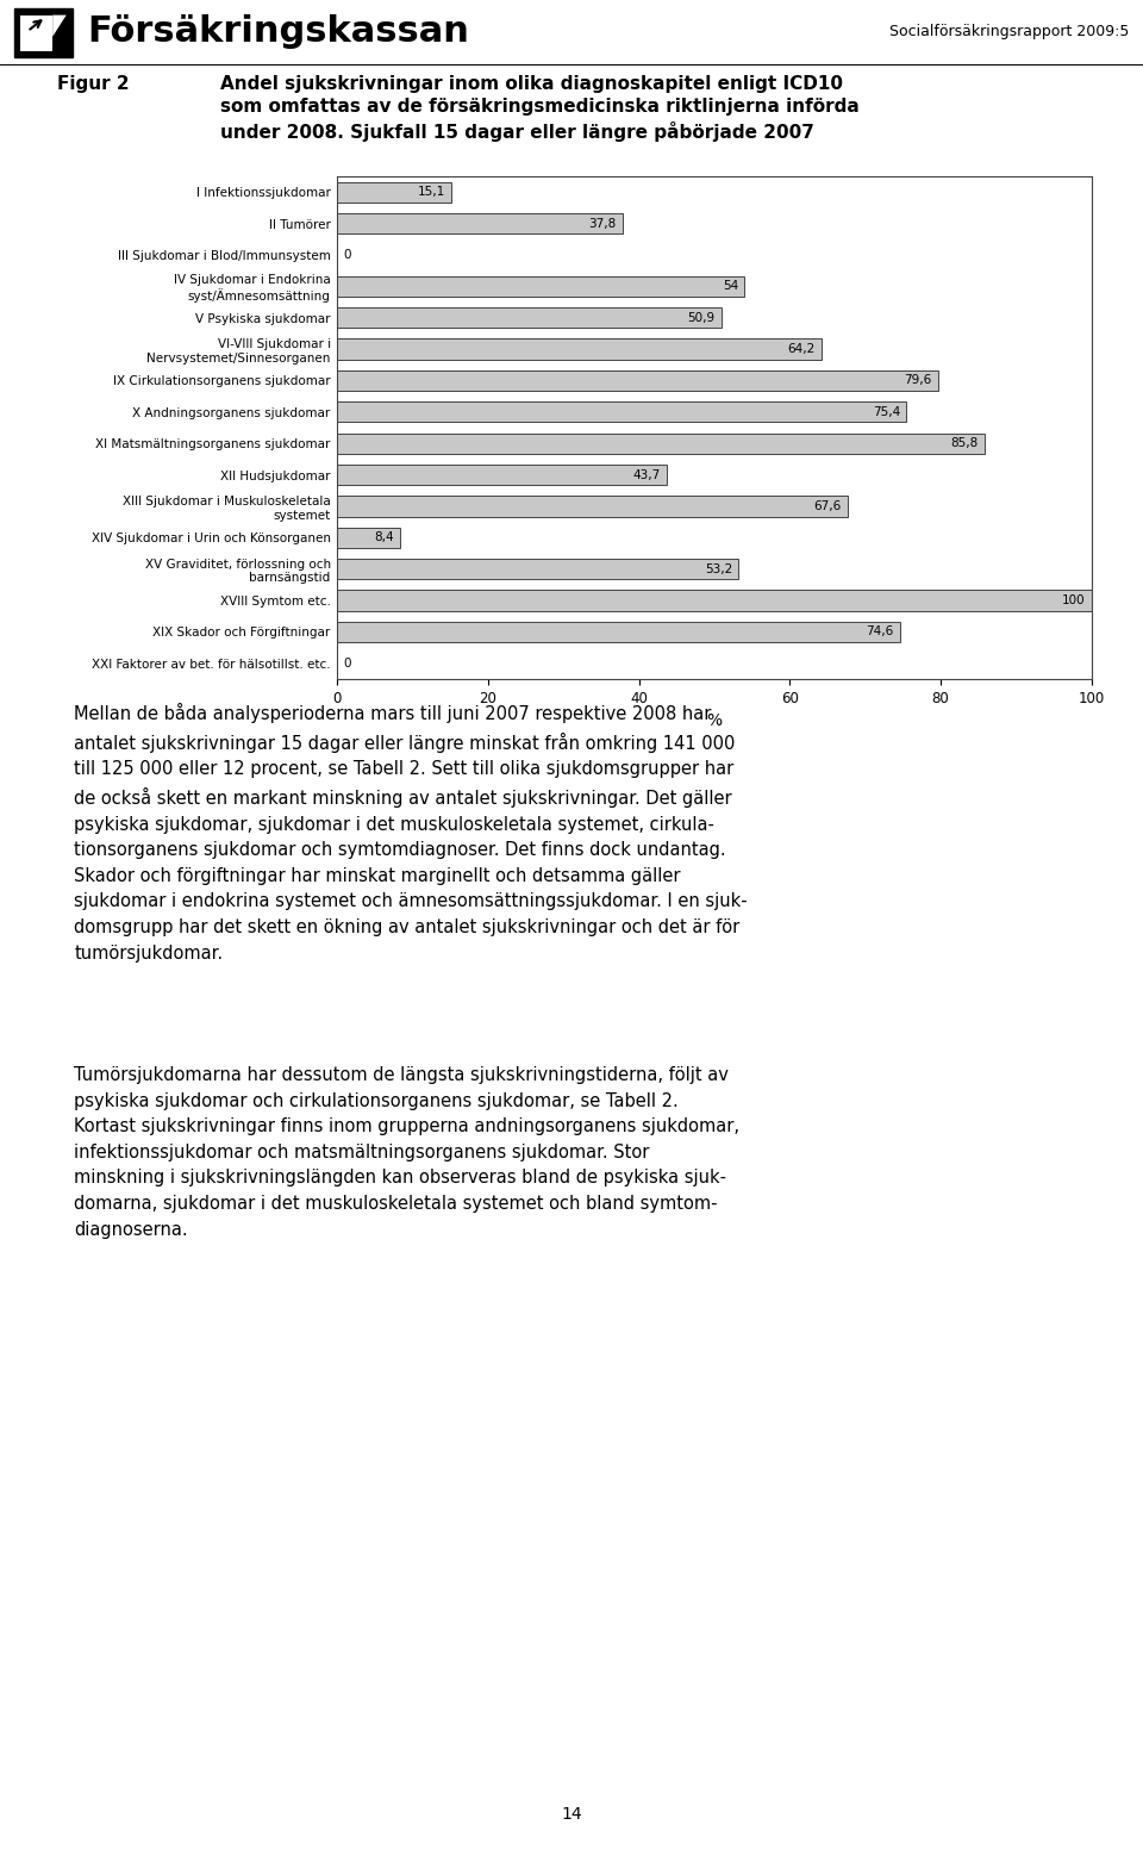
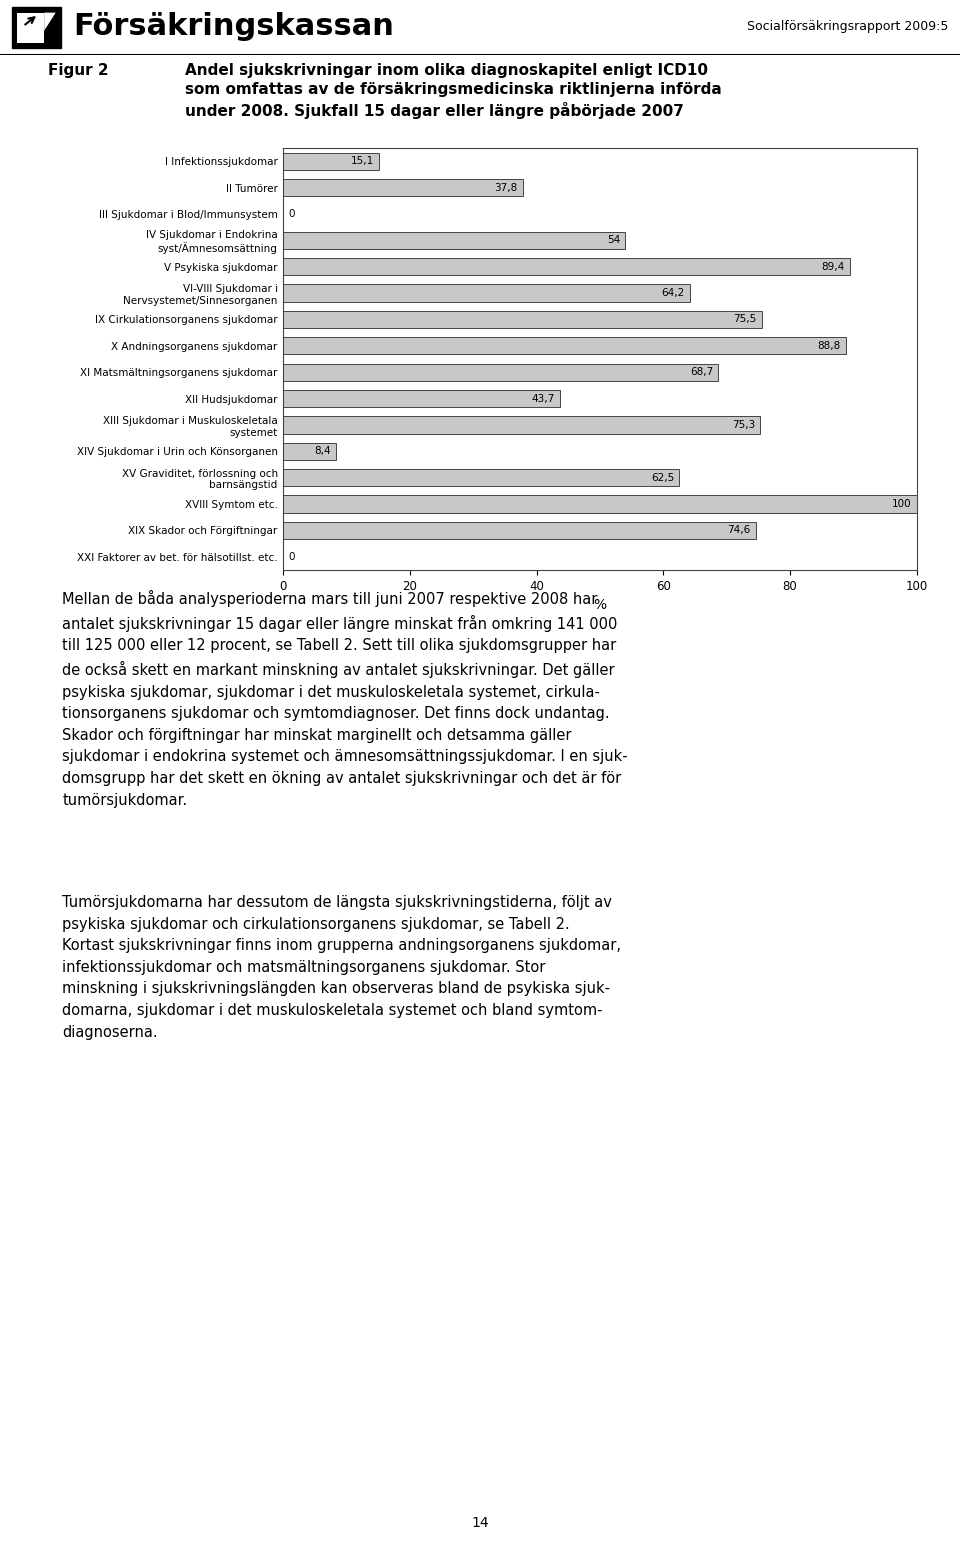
V Psykiska sjukdomar: 50,9 -> 89,4
IX Cirkulationsorganens sjukdomar: 79,6 -> 75,5
X Andningsorganens sjukdomar: 75,4 -> 88,8
XI Matsmältningsorganens sjukdomar: 85,8 -> 68,7
XIII Sjukdomar i Muskuloskeletala systemet: 67,6 -> 75,3
XV Graviditet, förlossning och barnsängstid: 53,2 -> 62,5
